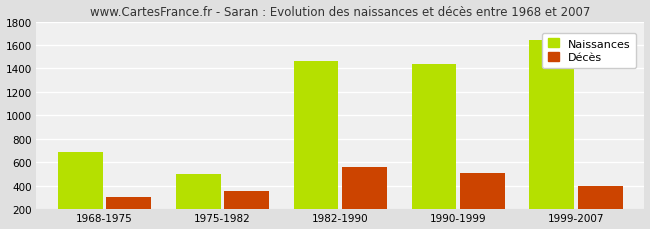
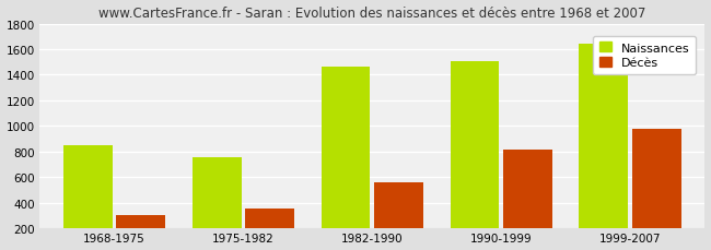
Naissances/1968-1975: 690 -> 850
Naissances/1975-1982: 500 -> 760
Naissances/1990-1999: 1440 -> 1510
Décès/1990-1999: 510 -> 820
Décès/1999-2007: 400 -> 980
